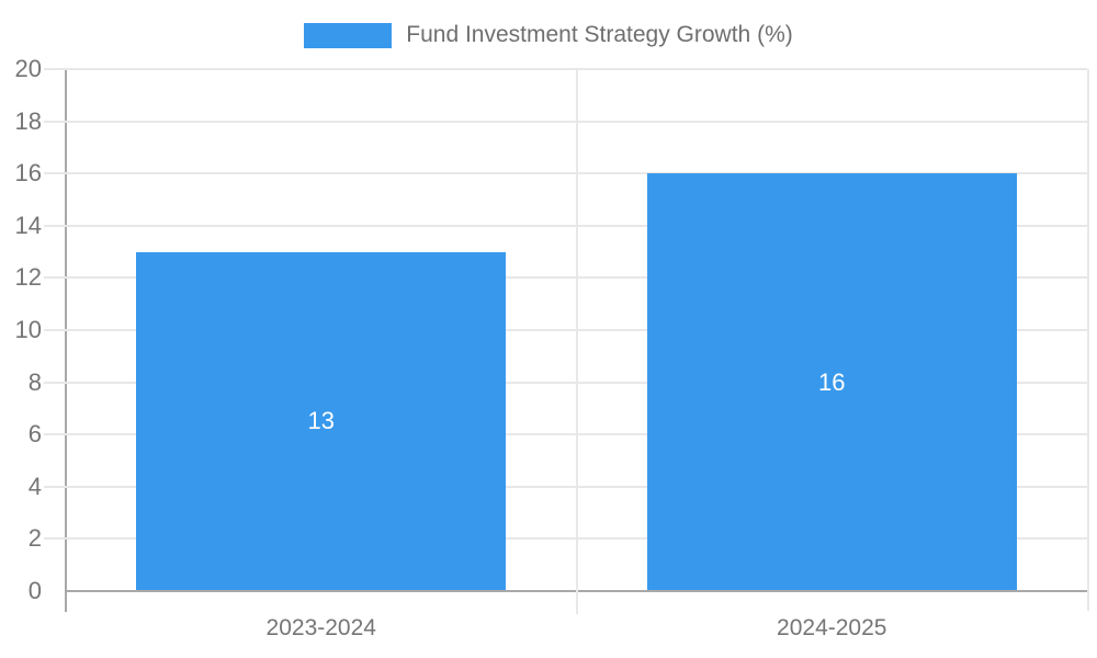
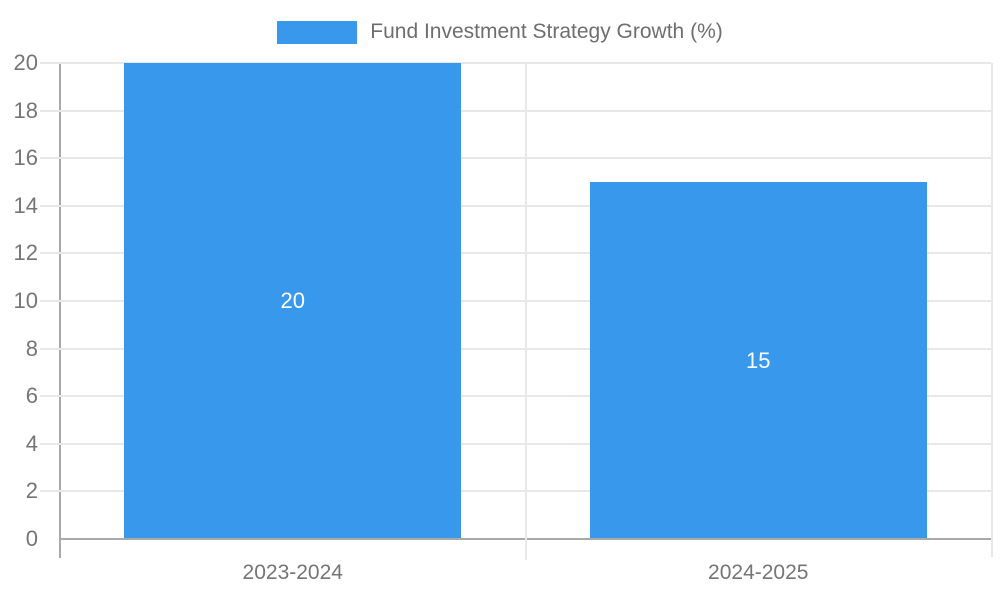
2023-2024: 13 -> 20
2024-2025: 16 -> 15
